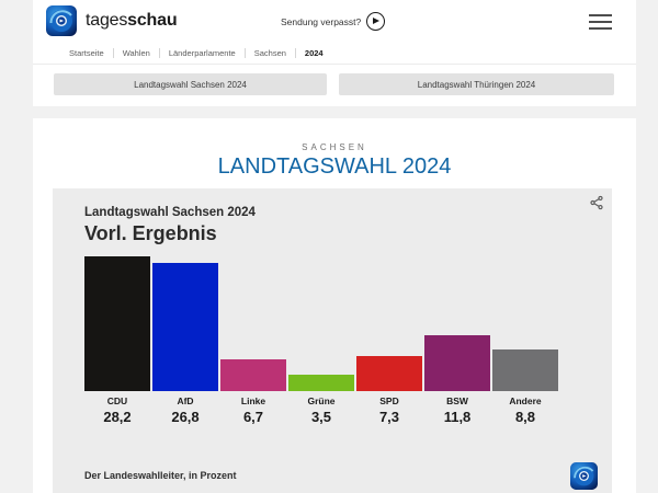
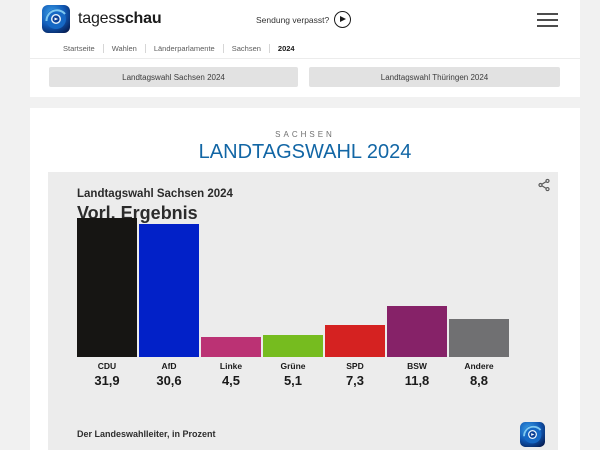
CDU: 28,2 -> 31,9
AfD: 26,8 -> 30,6
Linke: 6,7 -> 4,5
Grüne: 3,5 -> 5,1
